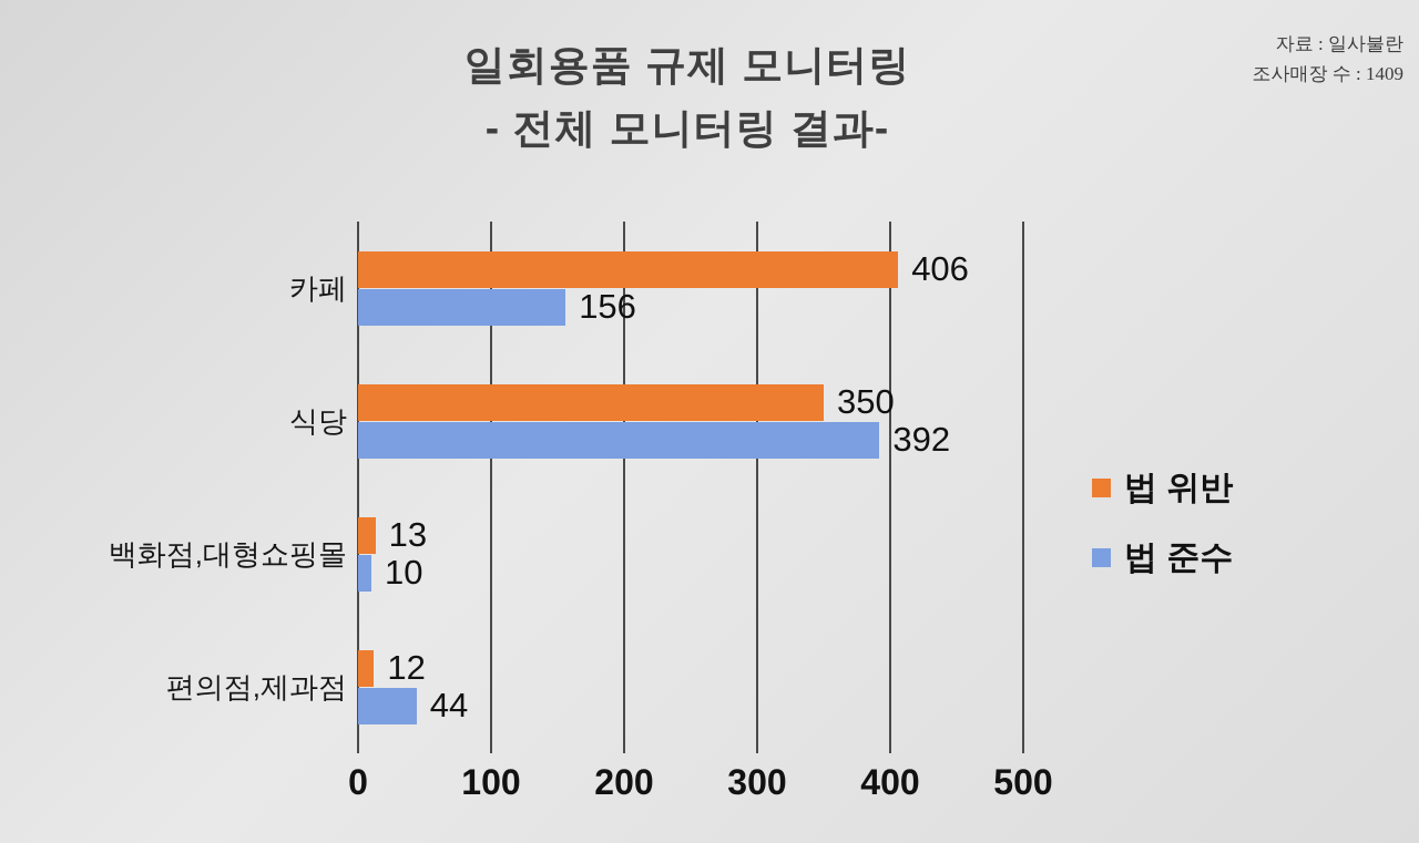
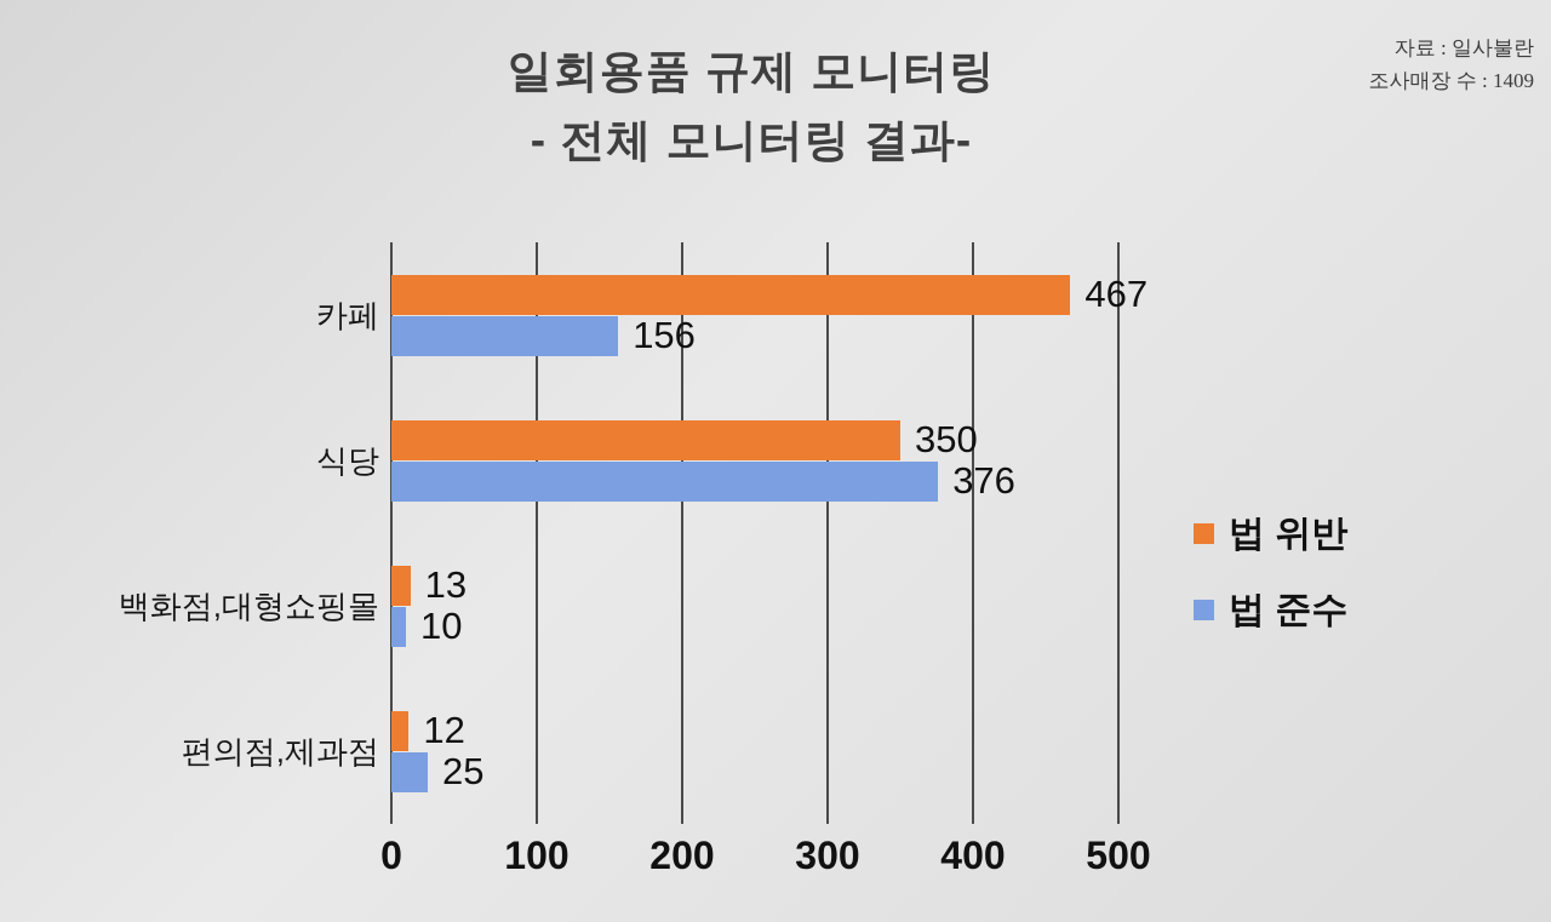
법 위반/카페: 406 -> 467
법 준수/식당: 392 -> 376
법 준수/편의점,제과점: 44 -> 25
